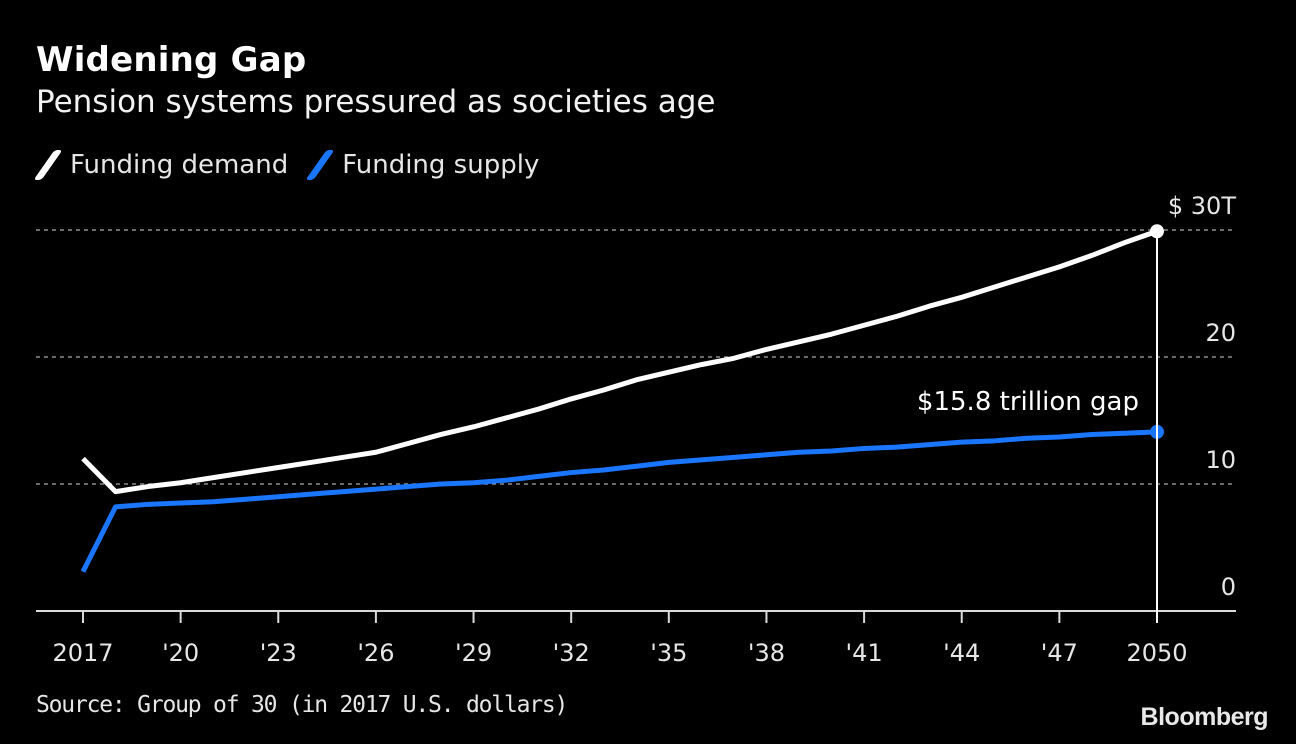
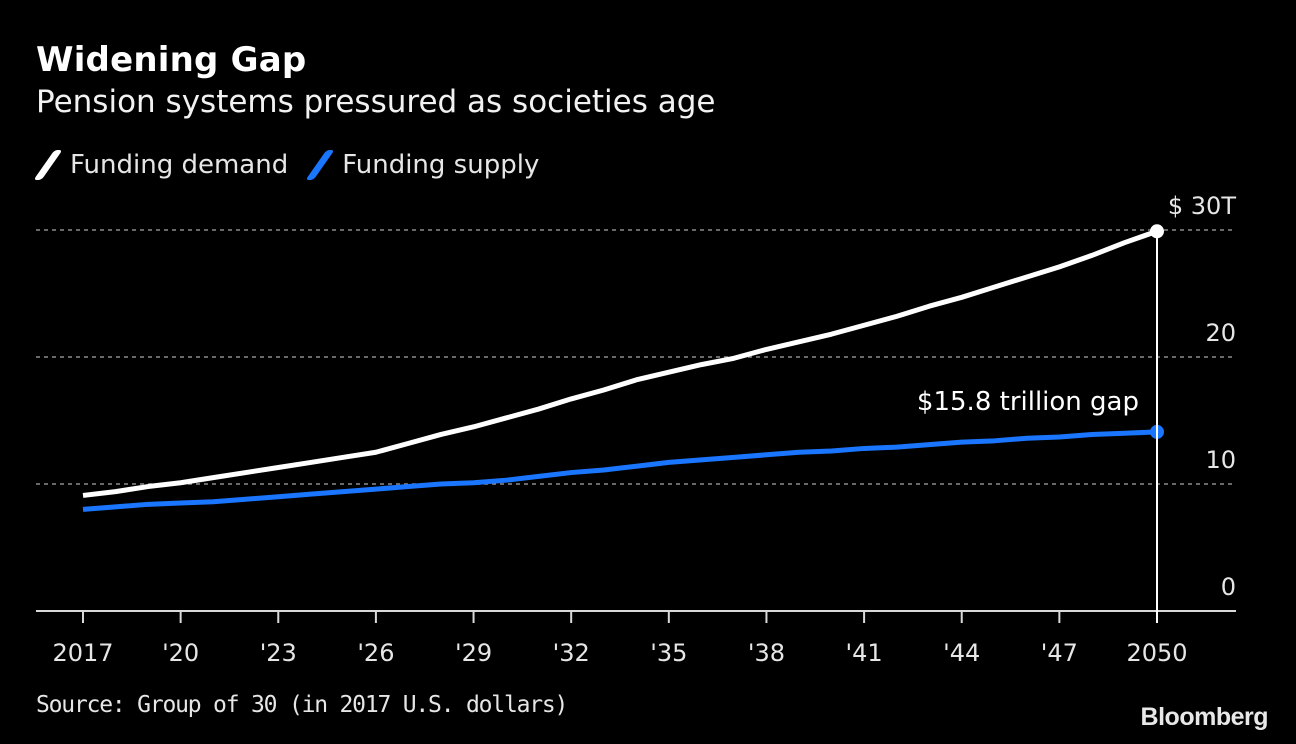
Funding demand/2017: 12.0 -> 9.1
Funding supply/2017: 3.1 -> 8.0
